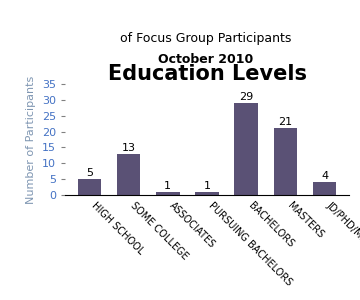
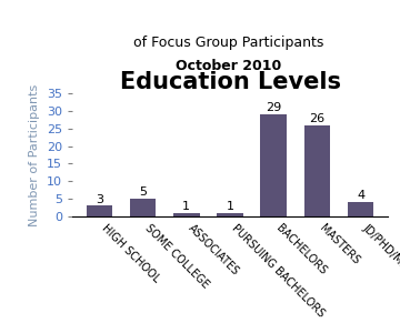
HIGH SCHOOL: 5 -> 3
SOME COLLEGE: 13 -> 5
MASTERS: 21 -> 26
